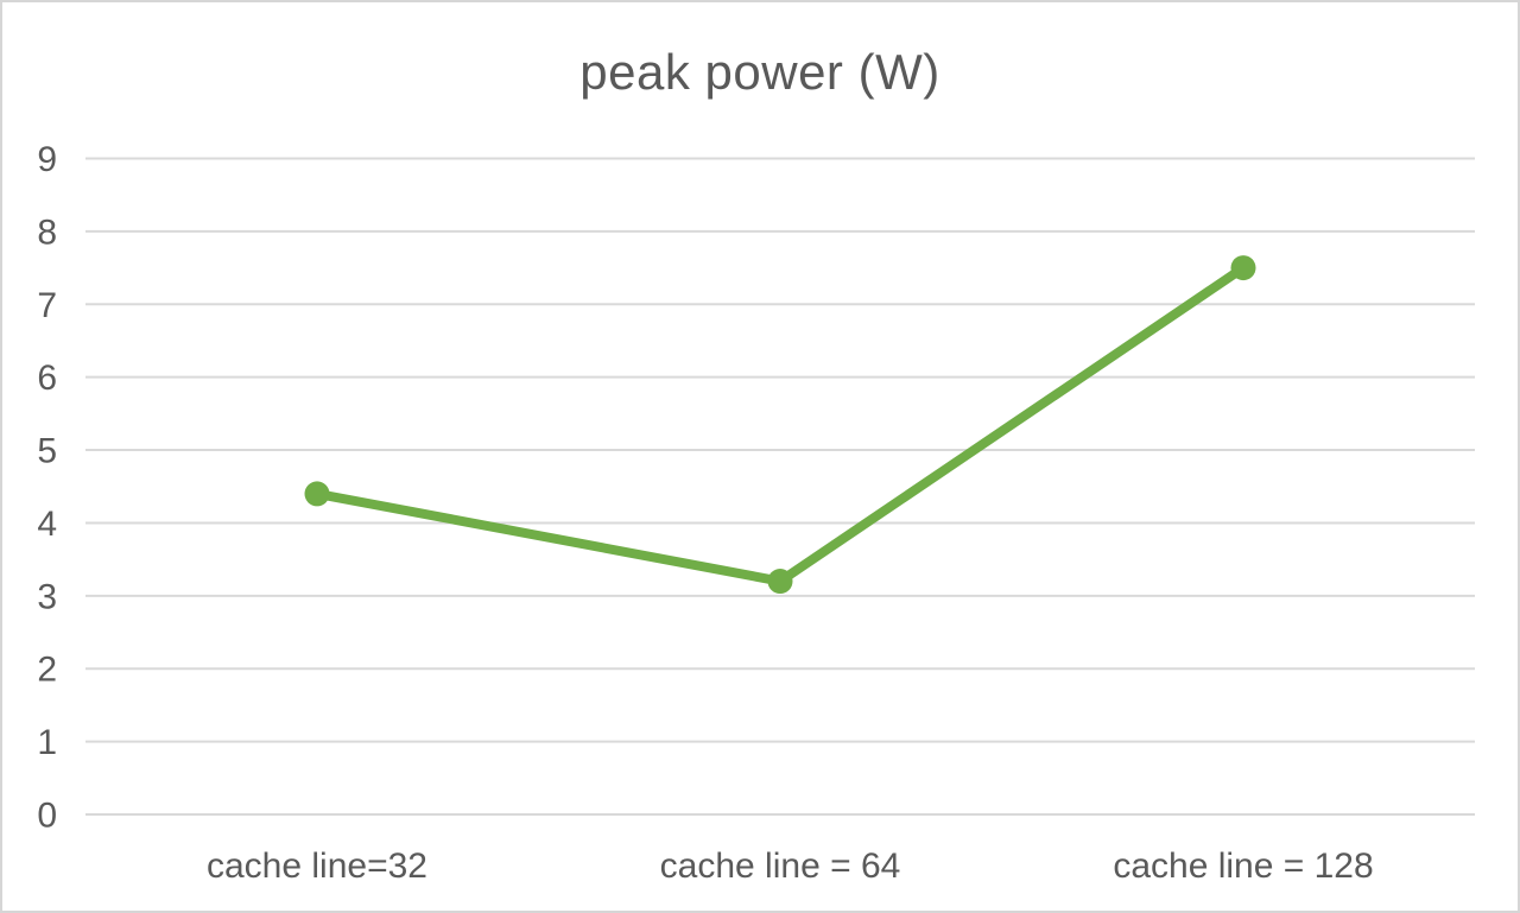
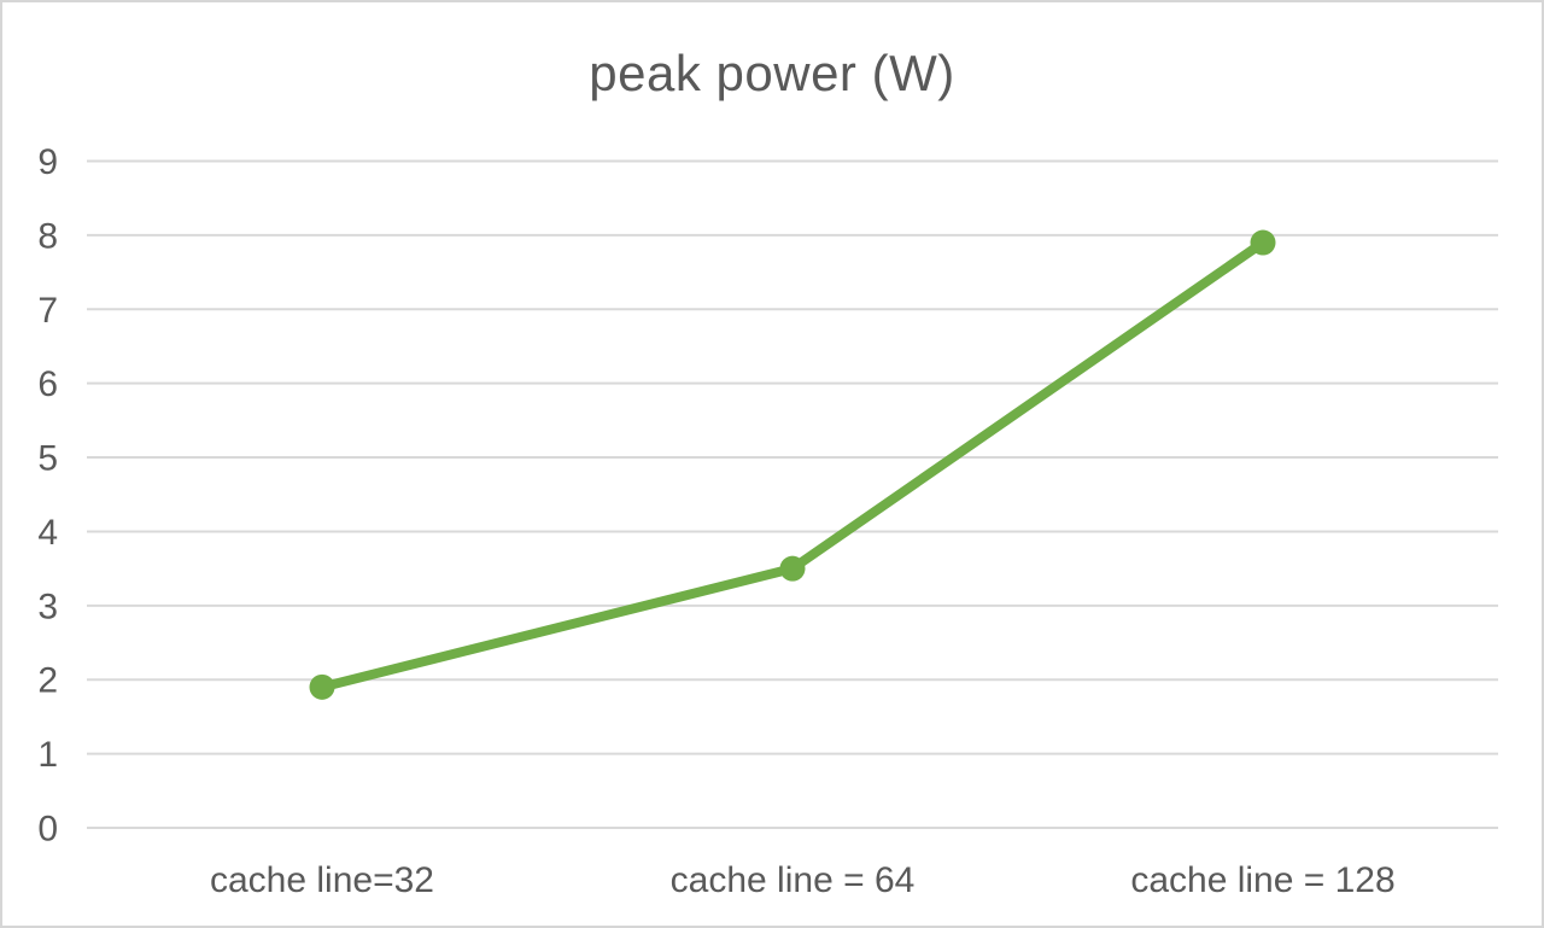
cache line=32: 4.4 -> 1.9
cache line = 64: 3.2 -> 3.5
cache line = 128: 7.5 -> 7.9
